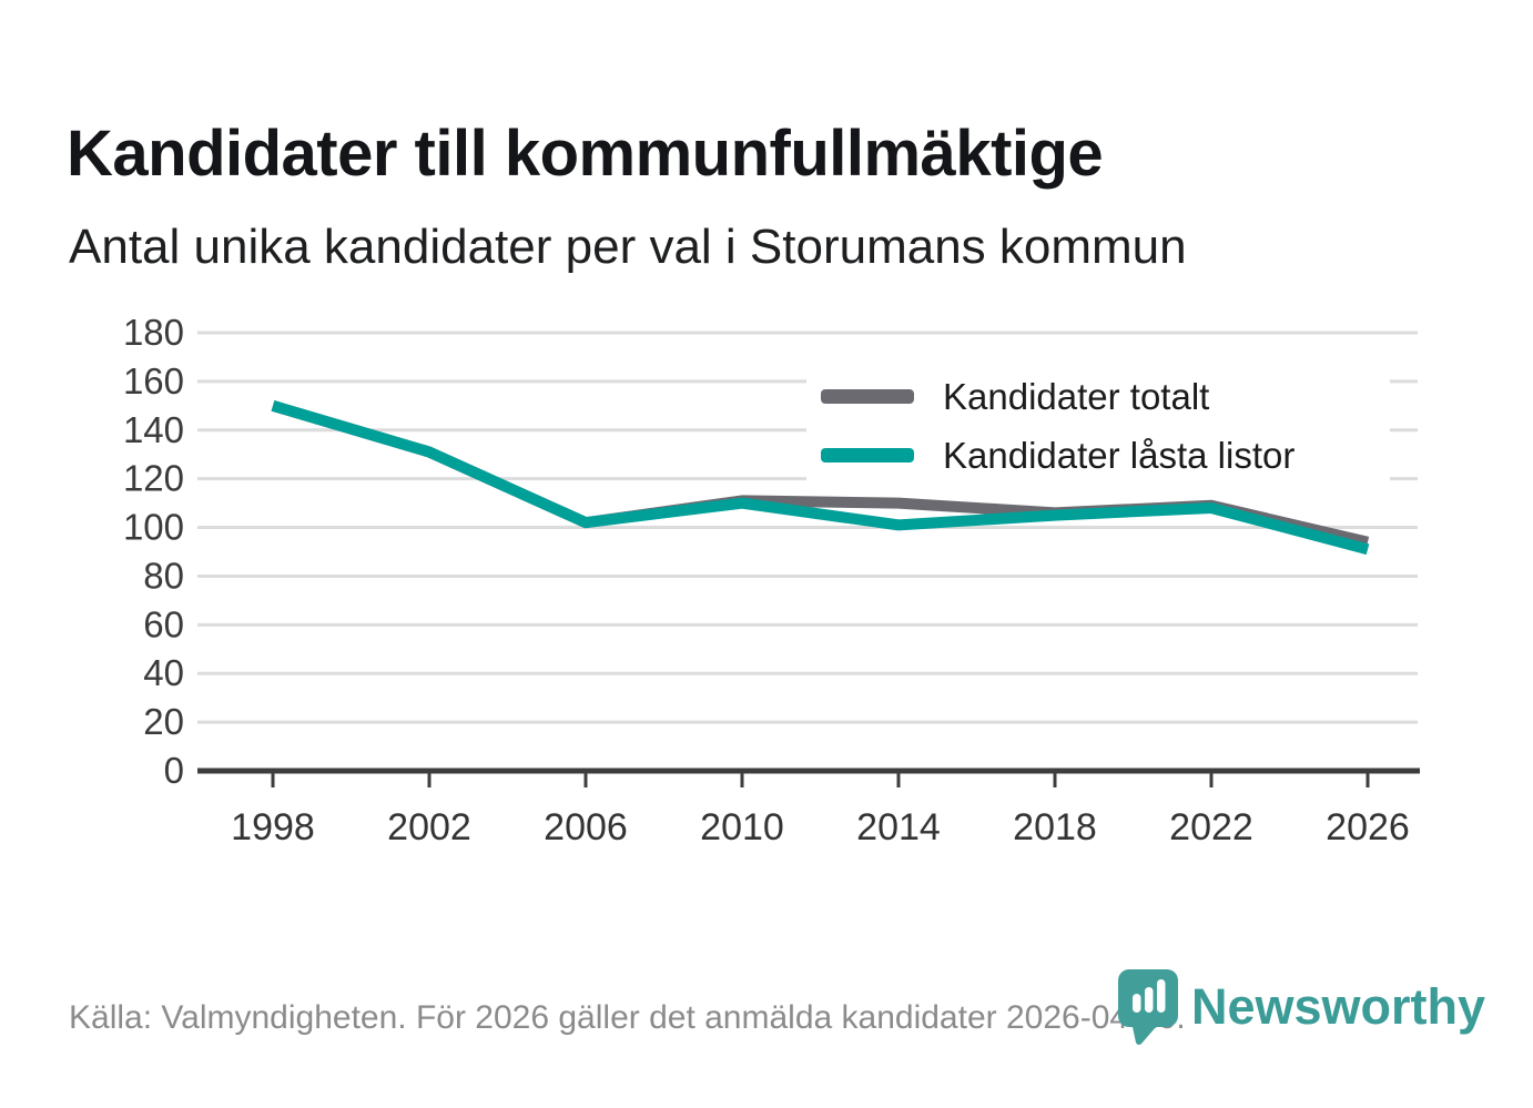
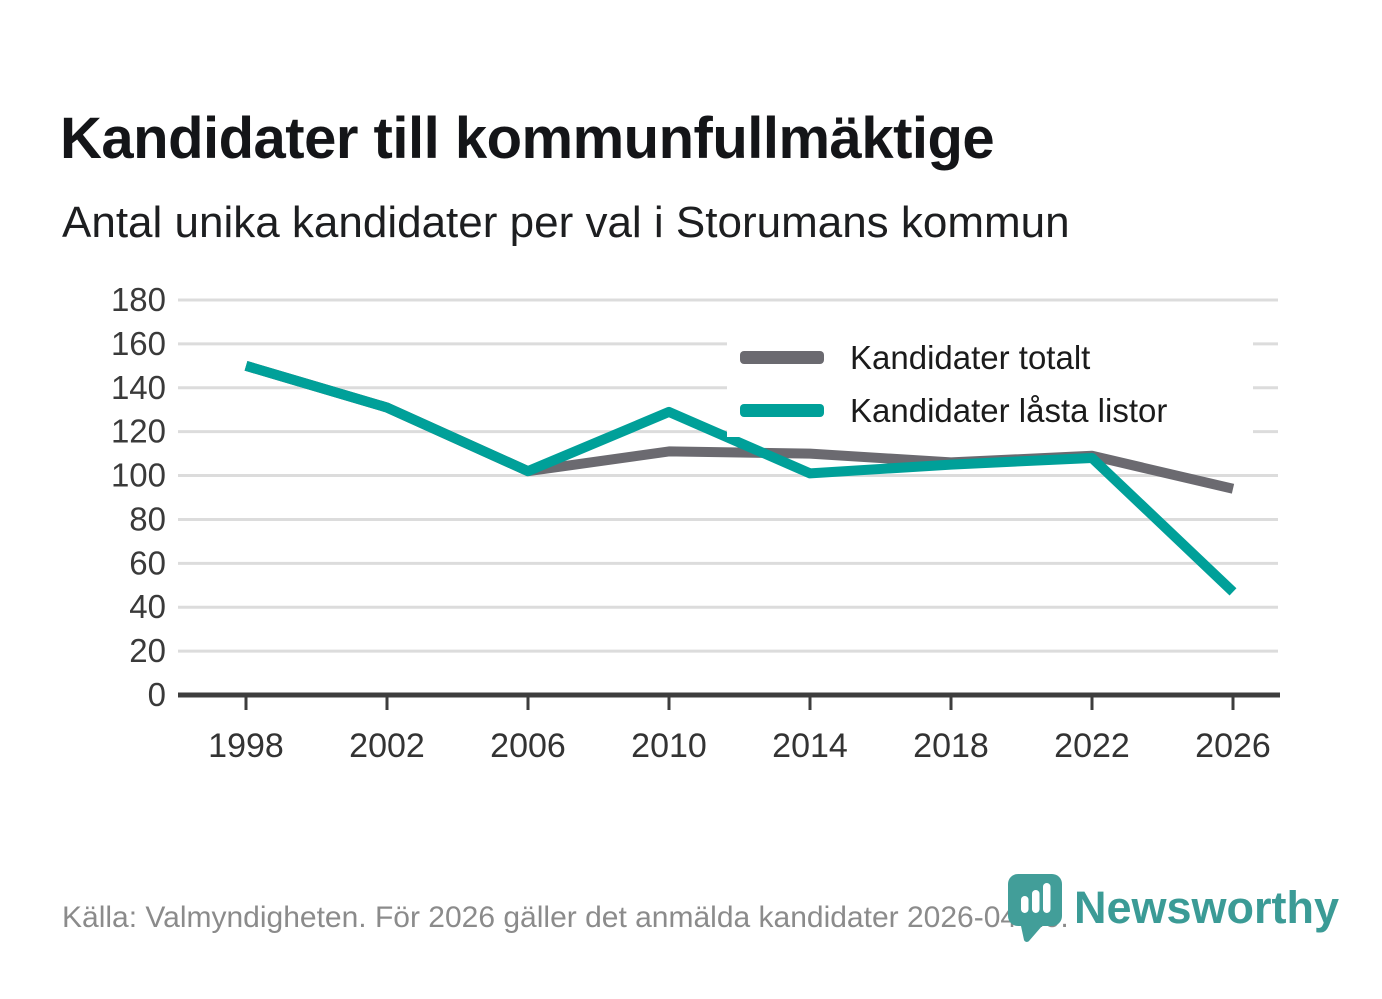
Kandidater låsta listor/2010: 110 -> 129
Kandidater låsta listor/2026: 91 -> 47
